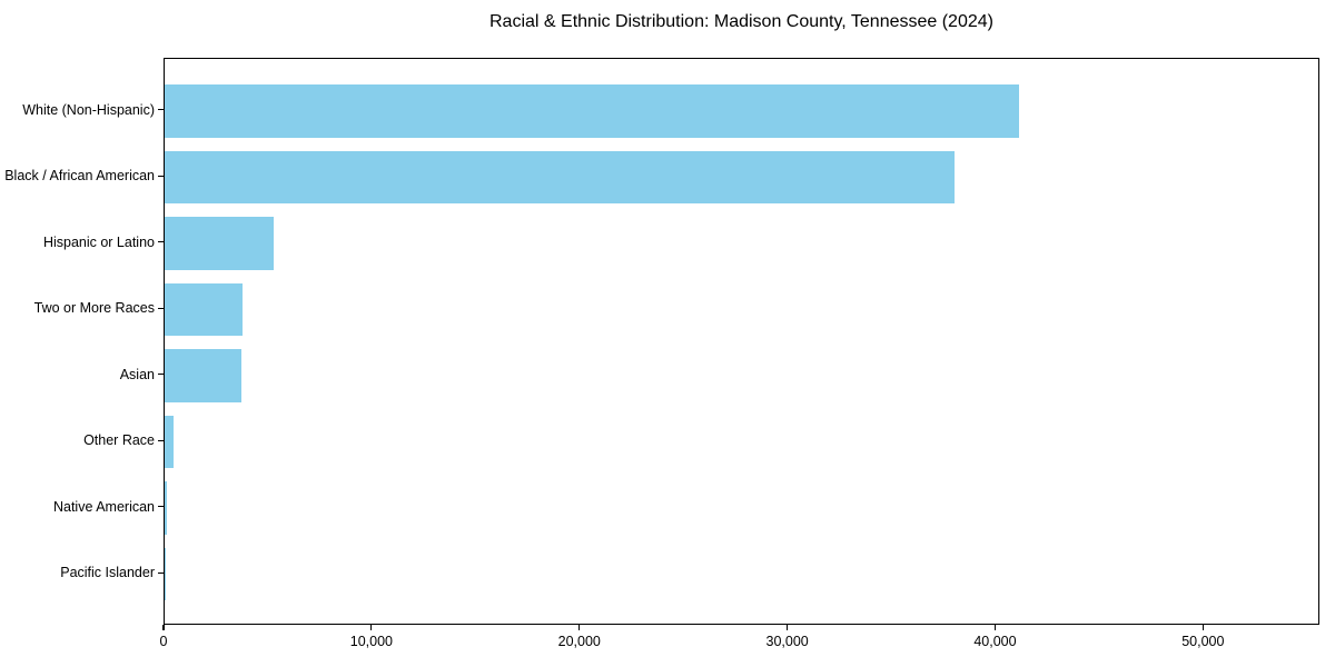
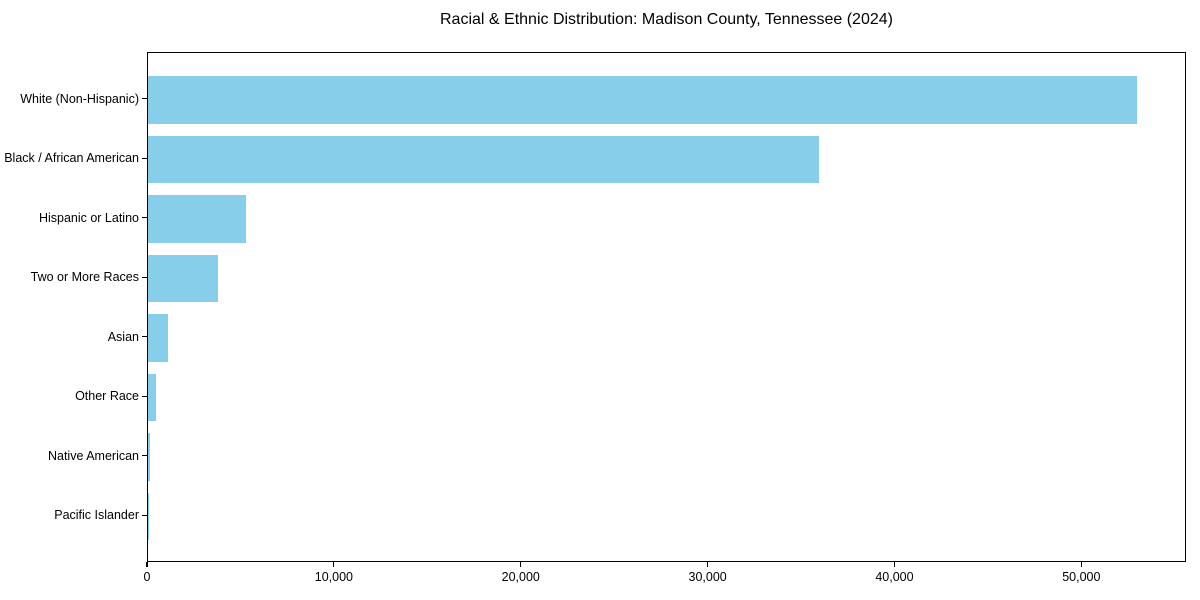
White (Non-Hispanic): 41100 -> 52900
Black / African American: 38000 -> 35900
Asian: 3700 -> 1000
